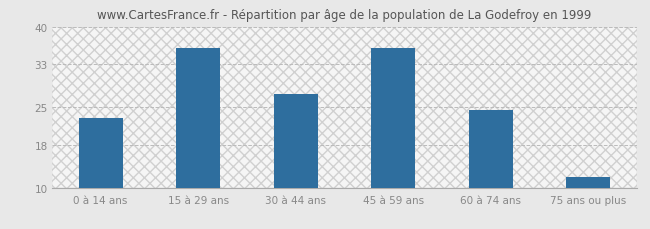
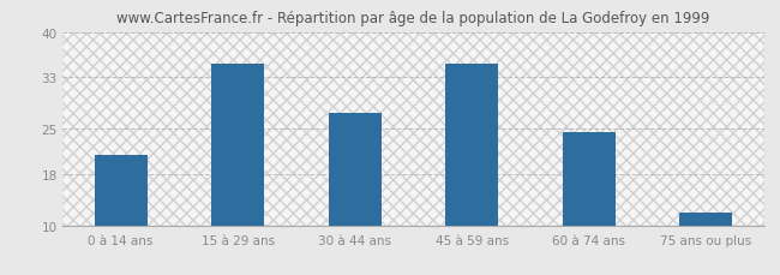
0 à 14 ans: 23.0 -> 21.0
15 à 29 ans: 36.0 -> 35.0
45 à 59 ans: 36.0 -> 35.0
